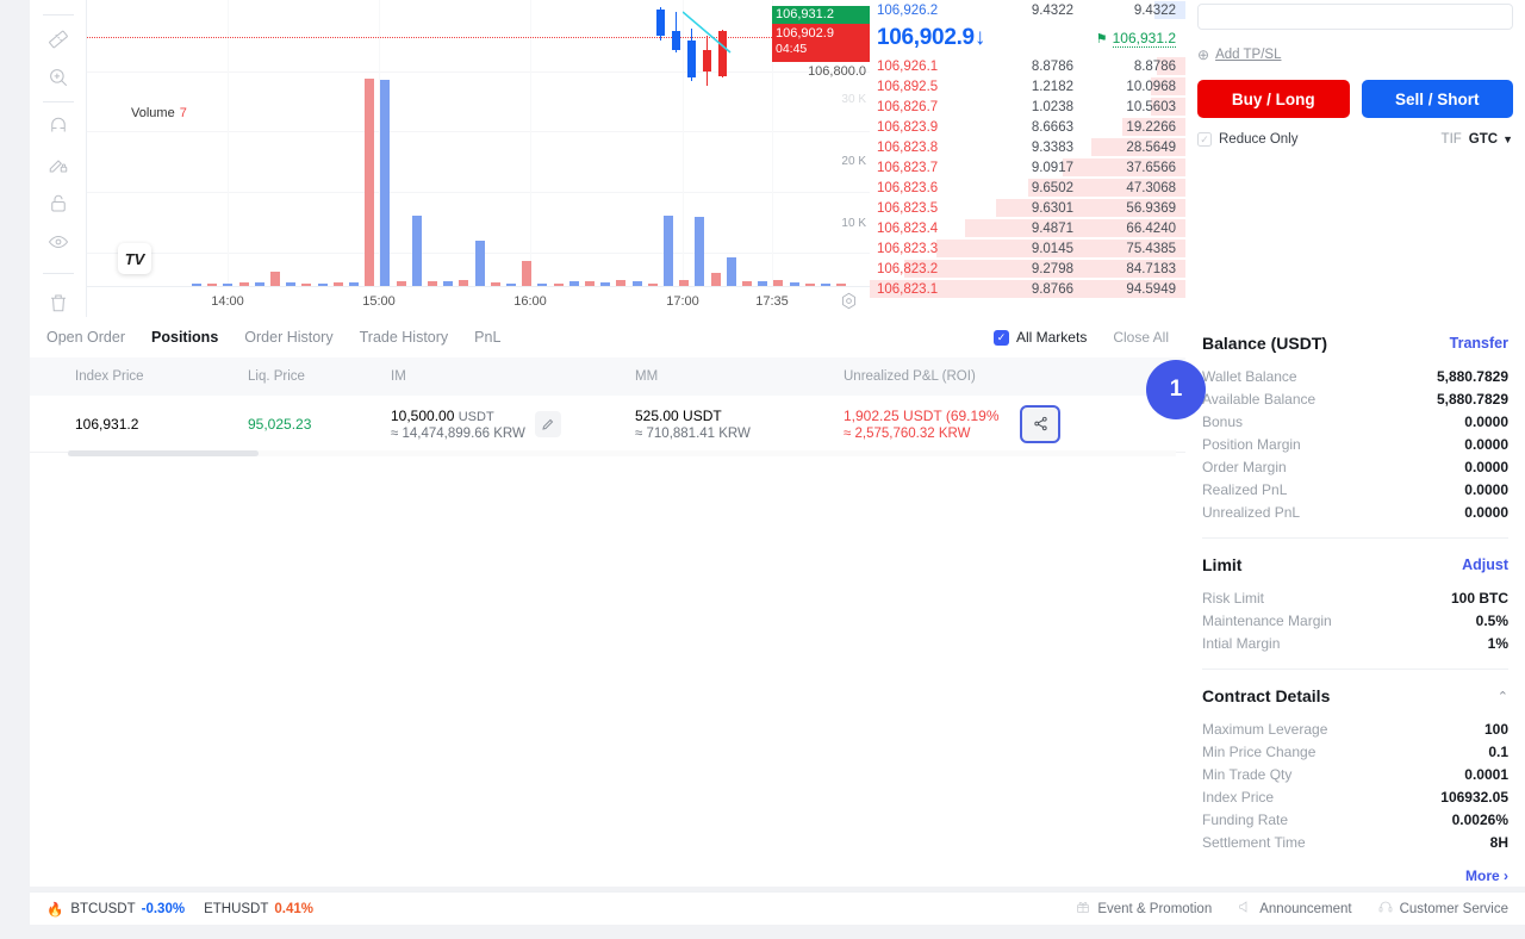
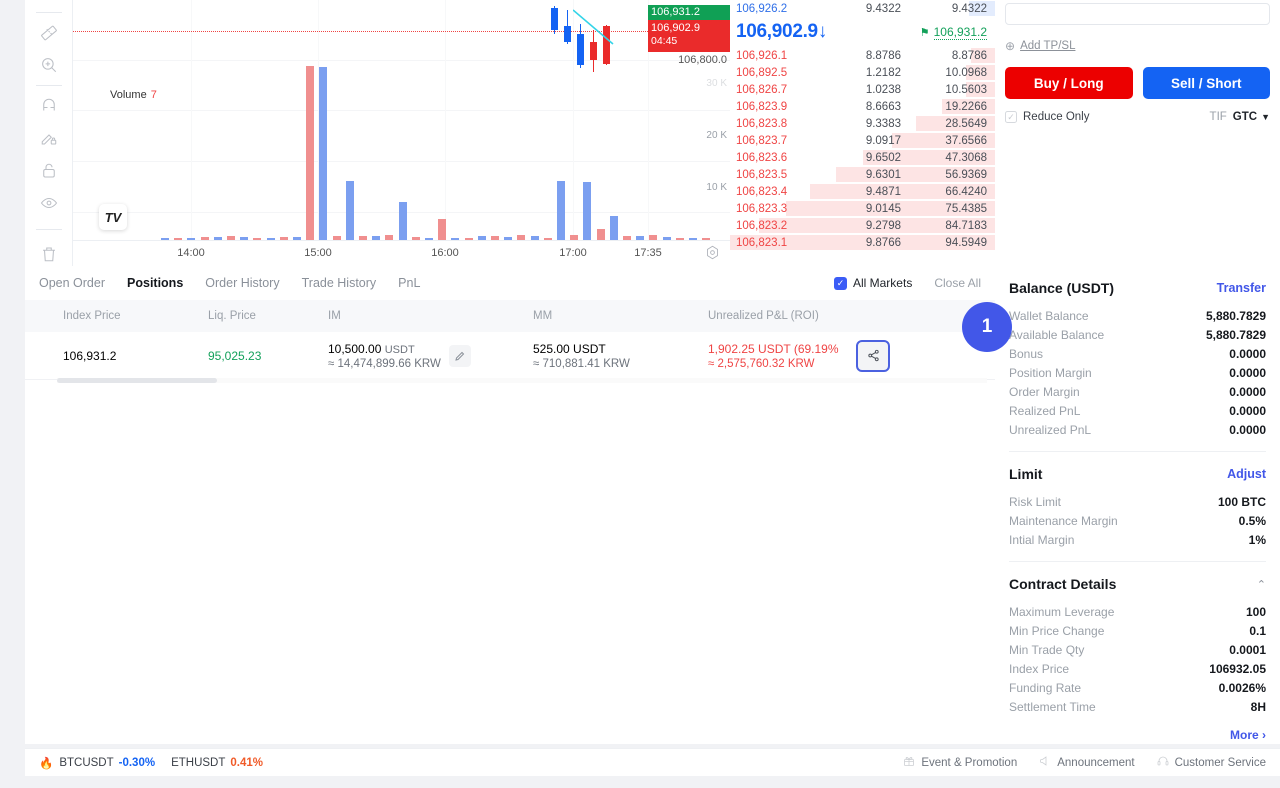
14:00: 2K -> 1K
